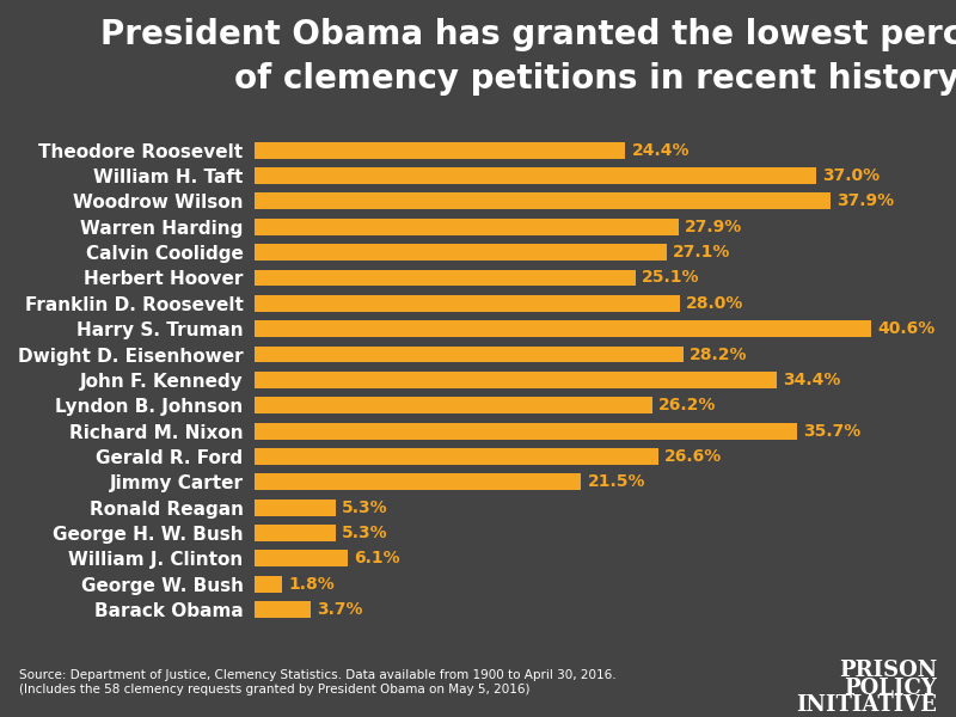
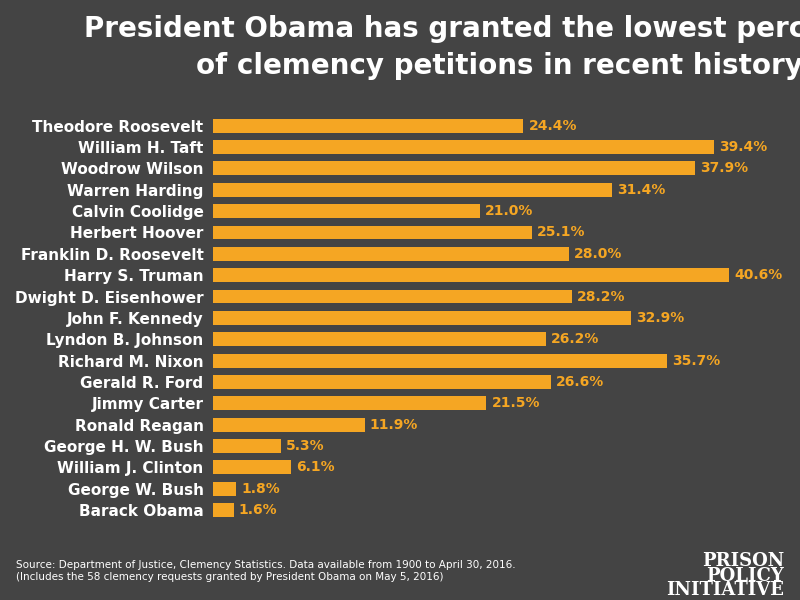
William H. Taft: 37.0% -> 39.4%
Warren Harding: 27.9% -> 31.4%
Calvin Coolidge: 27.1% -> 21.0%
John F. Kennedy: 34.4% -> 32.9%
Ronald Reagan: 5.3% -> 11.9%
Barack Obama: 3.7% -> 1.6%
